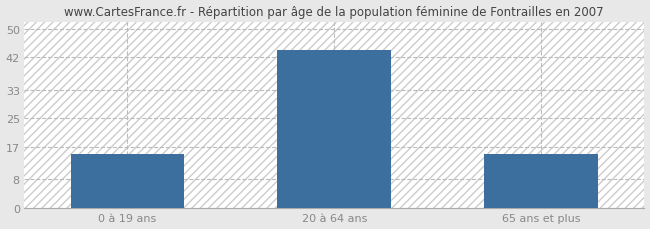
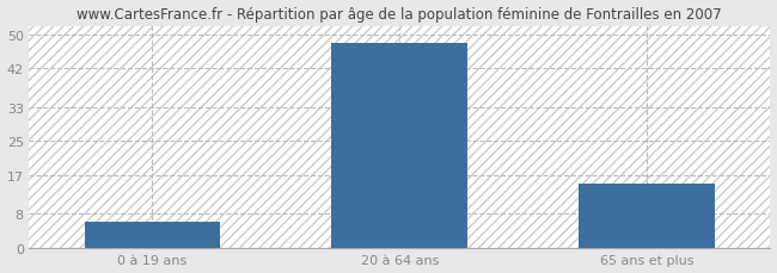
0 à 19 ans: 15 -> 6
20 à 64 ans: 44 -> 48
